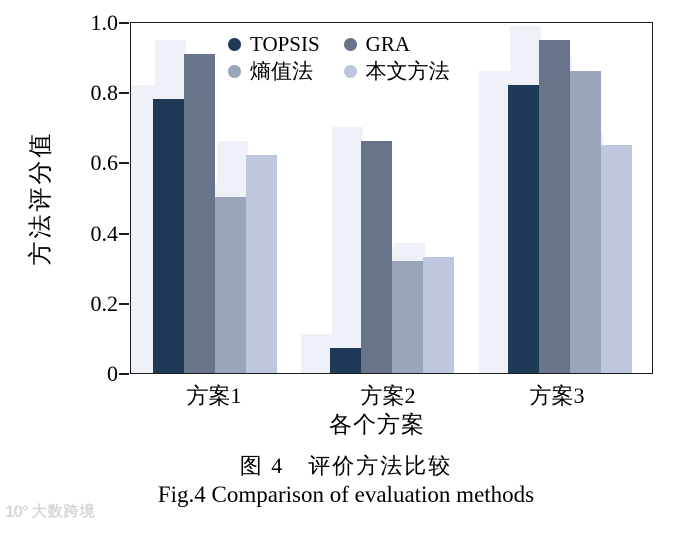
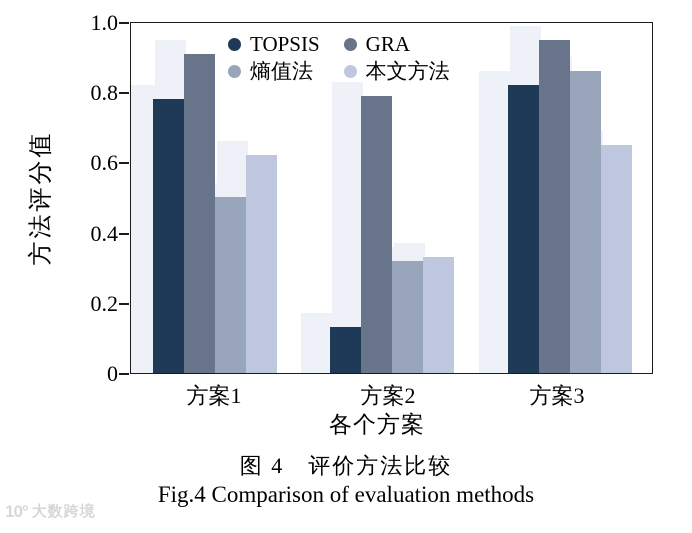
TOPSIS/方案2: 0.07 -> 0.13
GRA/方案2: 0.66 -> 0.79
